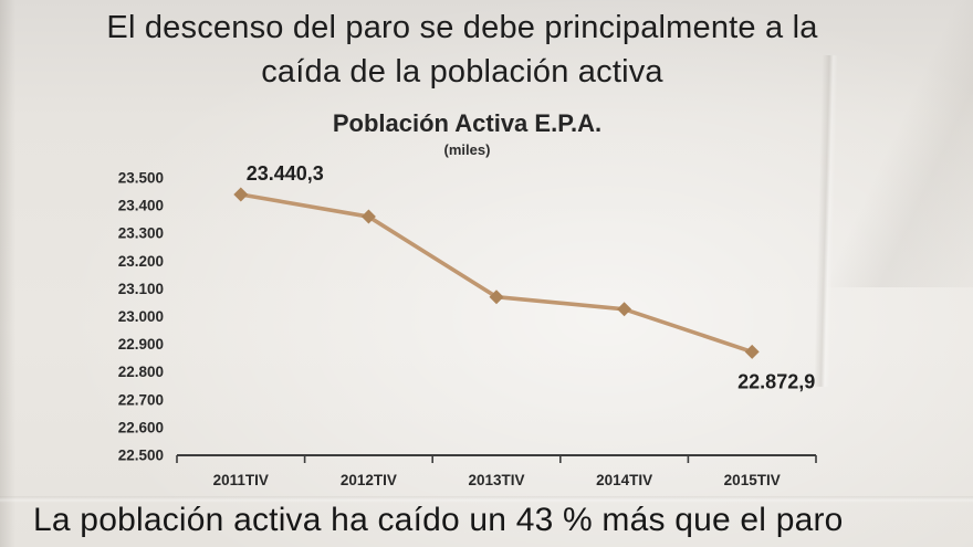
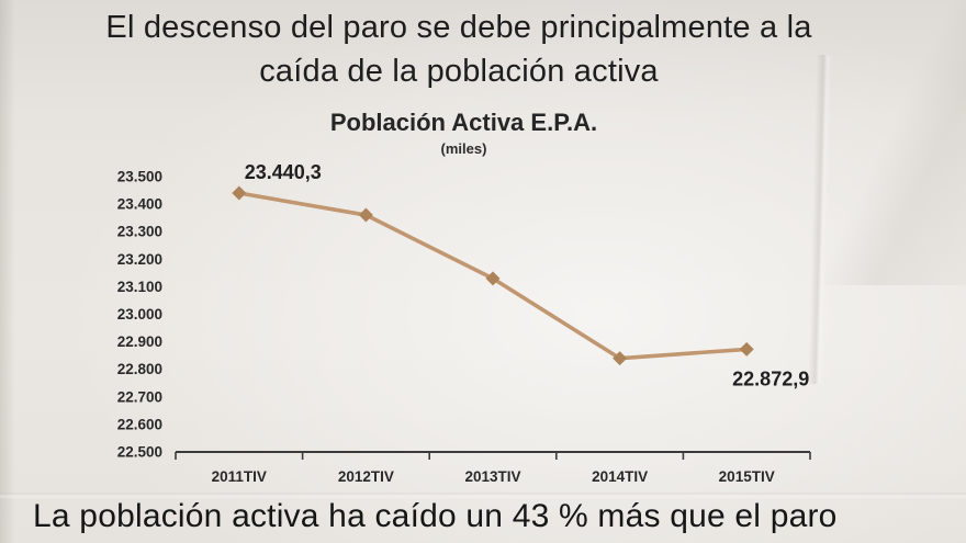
2013TIV: 23070 -> 23130
2014TIV: 23030 -> 22840
